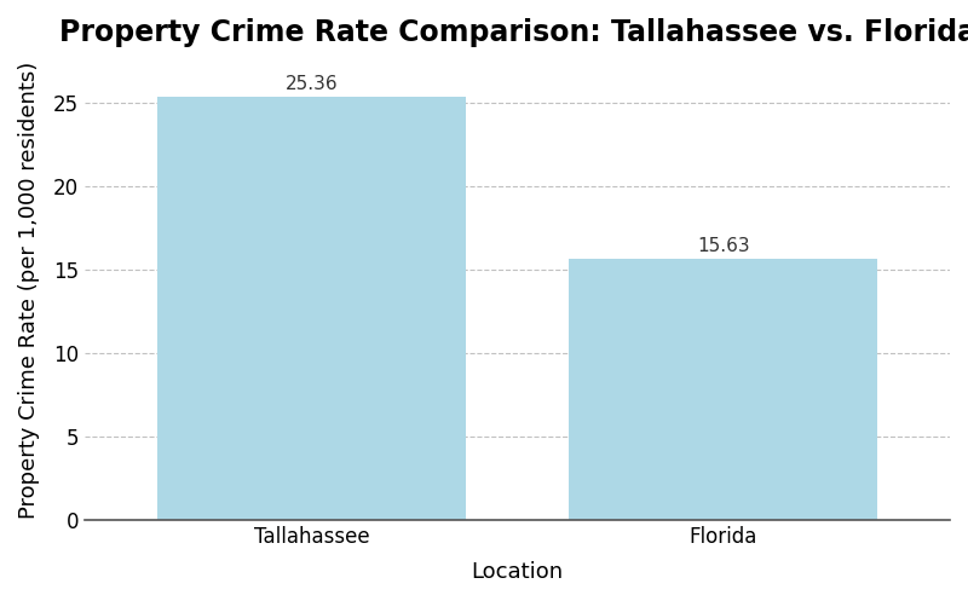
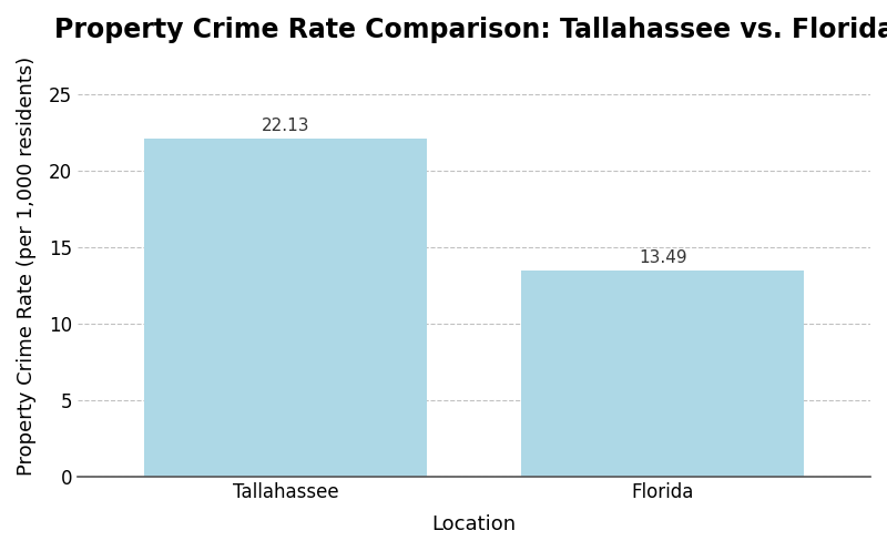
Tallahassee: 25.36 -> 22.13
Florida: 15.63 -> 13.49
